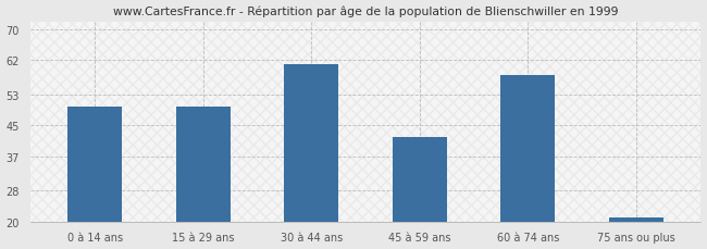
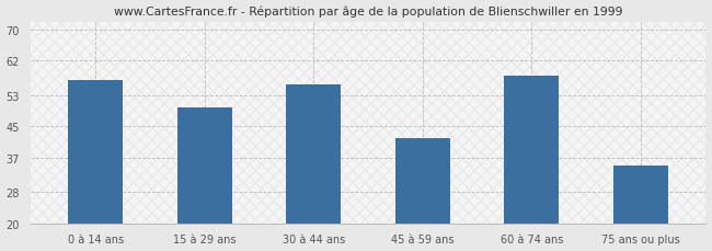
0 à 14 ans: 50 -> 57
30 à 44 ans: 61 -> 56
75 ans ou plus: 21 -> 35
